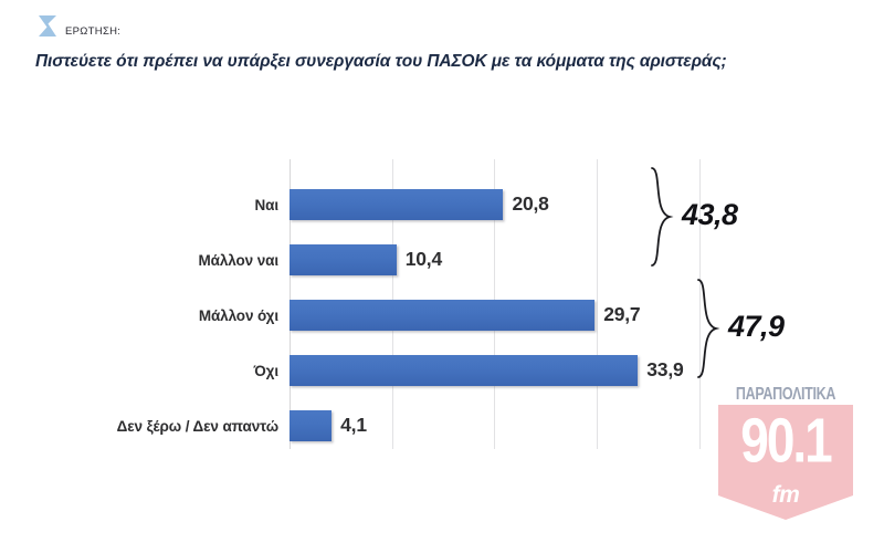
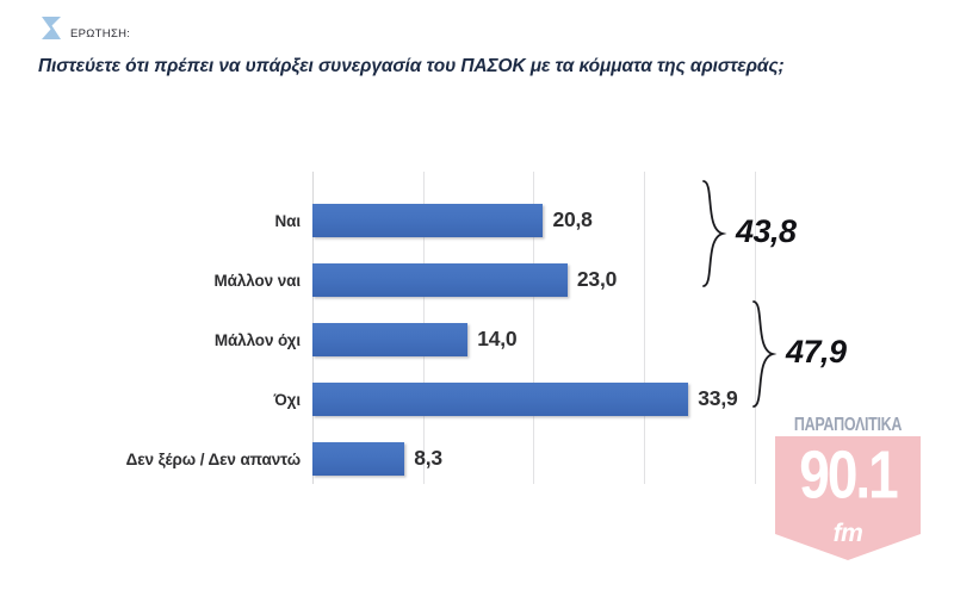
Μάλλον ναι: 10,4 -> 23,0
Μάλλον όχι: 29,7 -> 14,0
Δεν ξέρω / Δεν απαντώ: 4,1 -> 8,3
